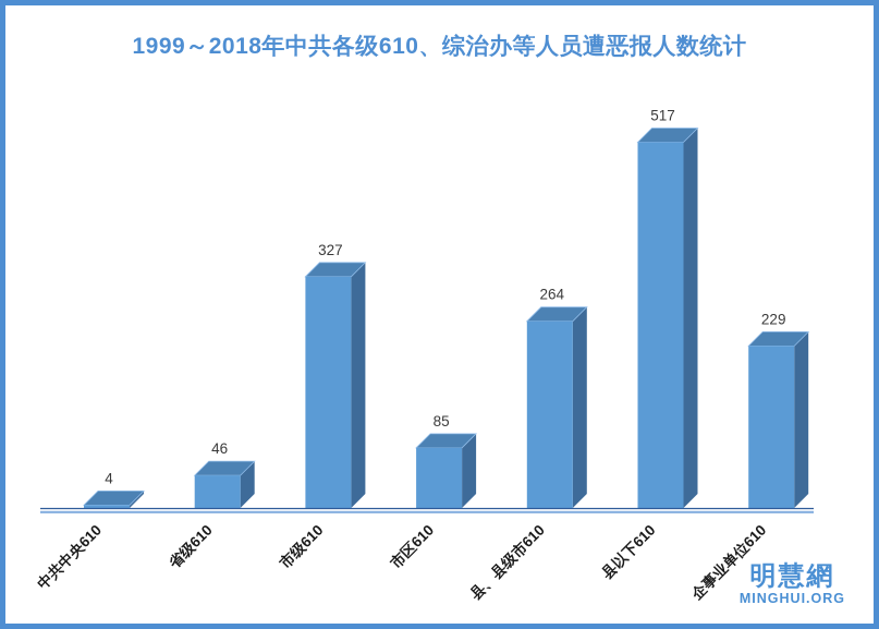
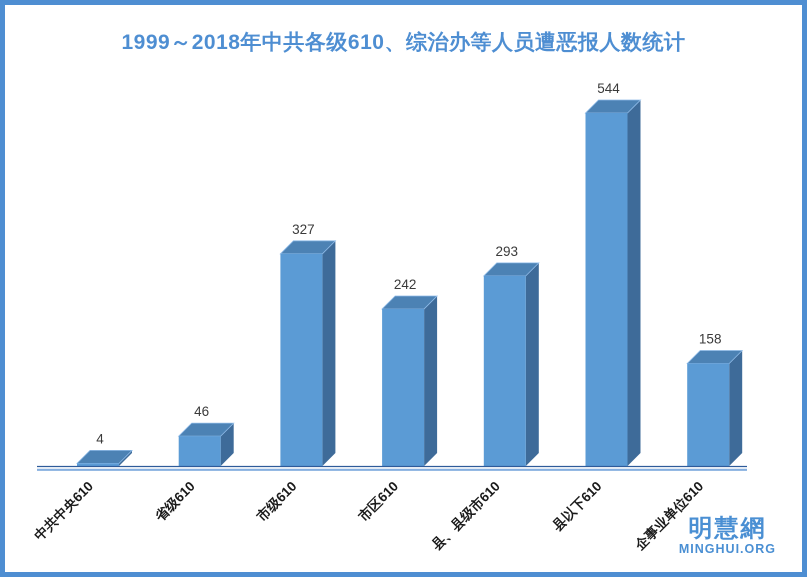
市区610: 85 -> 242
县、县级市610: 264 -> 293
县以下610: 517 -> 544
企事业单位610: 229 -> 158
